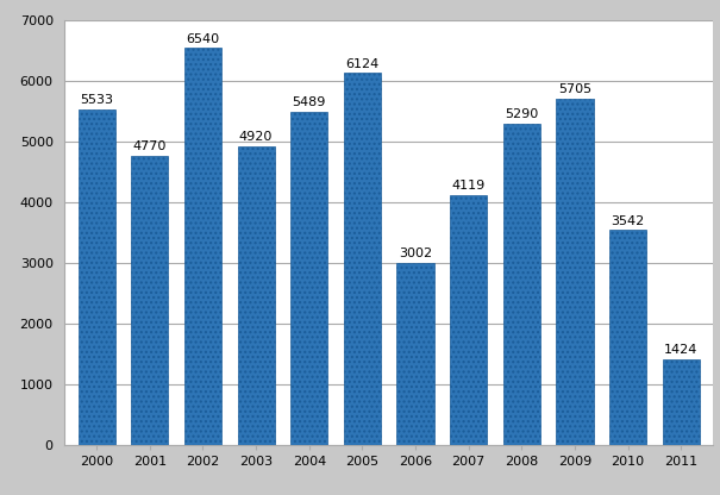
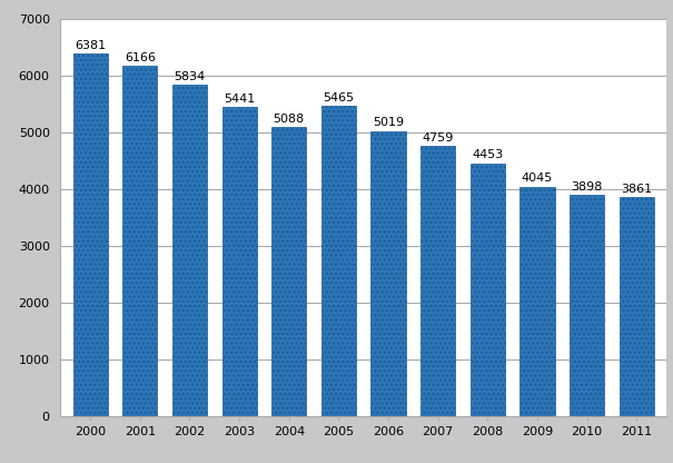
2000: 5533 -> 6381
2001: 4770 -> 6166
2002: 6540 -> 5834
2003: 4920 -> 5441
2004: 5489 -> 5088
2005: 6124 -> 5465
2006: 3002 -> 5019
2007: 4119 -> 4759
2008: 5290 -> 4453
2009: 5705 -> 4045
2010: 3542 -> 3898
2011: 1424 -> 3861
